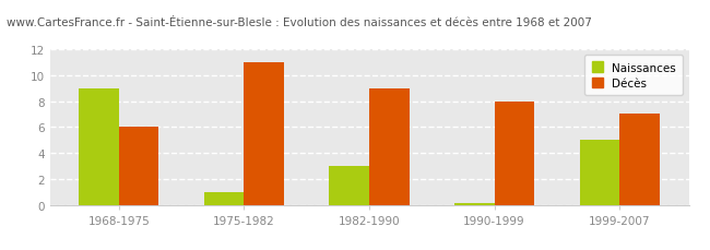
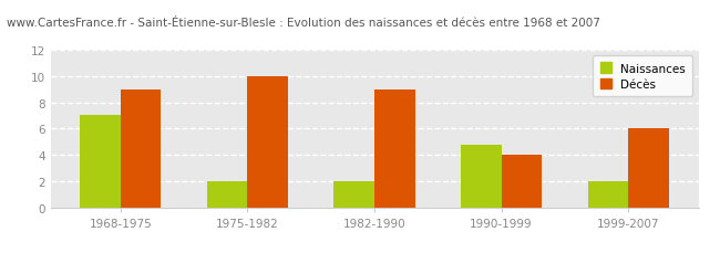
Naissances/1968-1975: 9.0 -> 7.0
Décès/1968-1975: 6 -> 9
Naissances/1975-1982: 1.0 -> 2.0
Décès/1975-1982: 11 -> 10
Naissances/1982-1990: 3.0 -> 2.0
Naissances/1990-1999: 0.1 -> 4.8
Décès/1990-1999: 8 -> 4
Naissances/1999-2007: 5.0 -> 2.0
Décès/1999-2007: 7 -> 6
